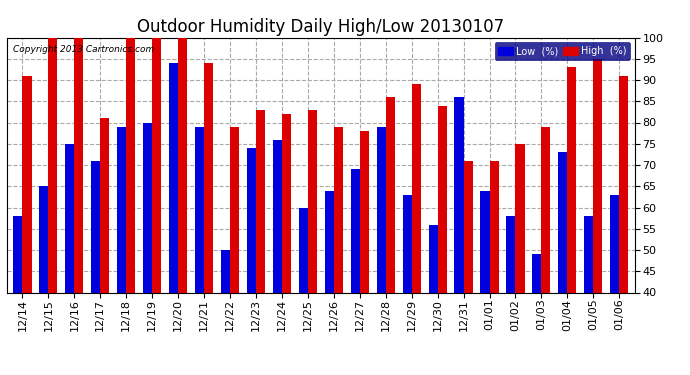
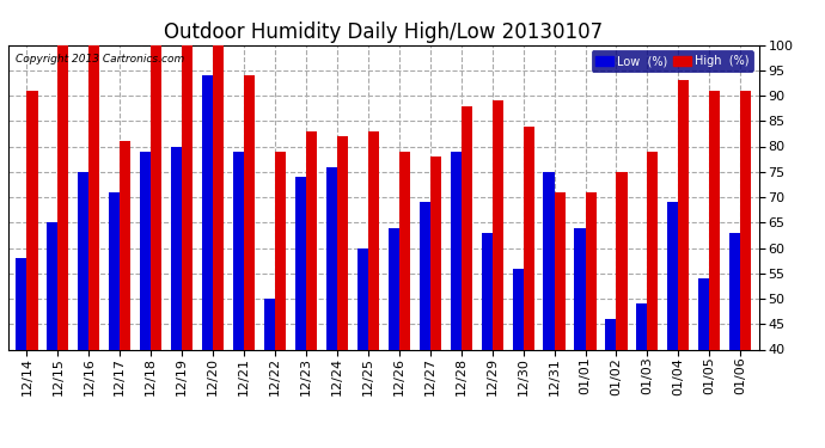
High (%)/12/28: 86 -> 88
Low (%)/12/31: 86 -> 75
Low (%)/01/02: 58 -> 46
Low (%)/01/04: 73 -> 69
Low (%)/01/05: 58 -> 54
High (%)/01/05: 95 -> 91
